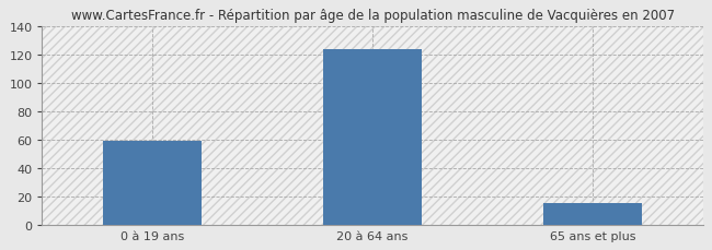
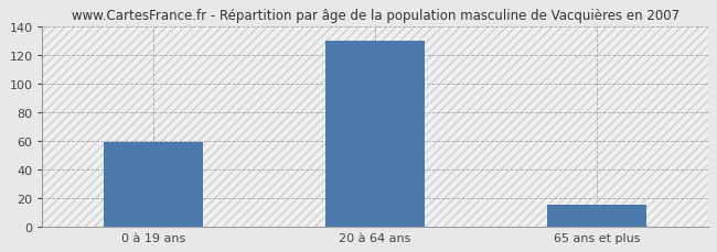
20 à 64 ans: 124 -> 130
